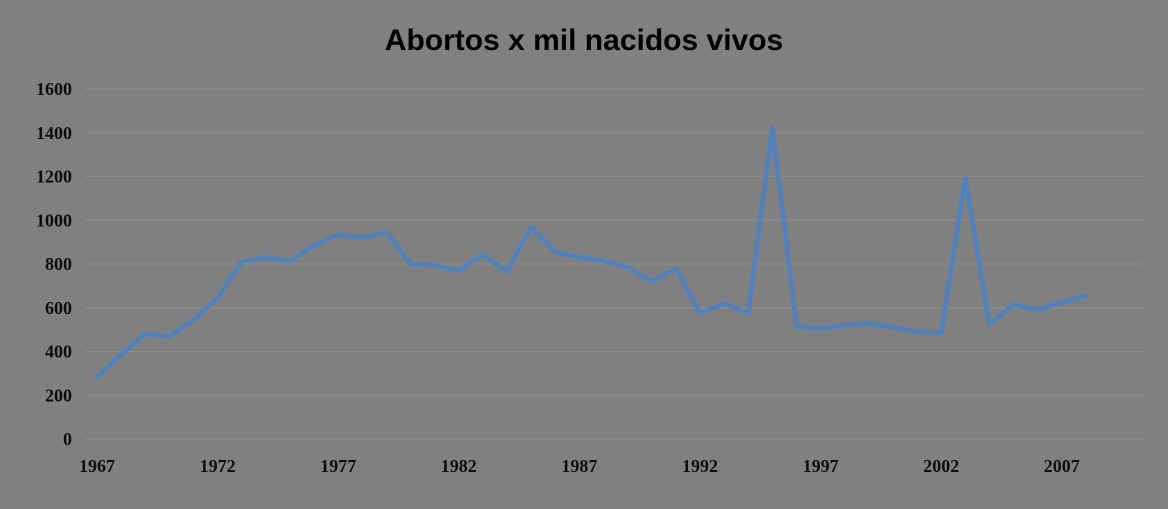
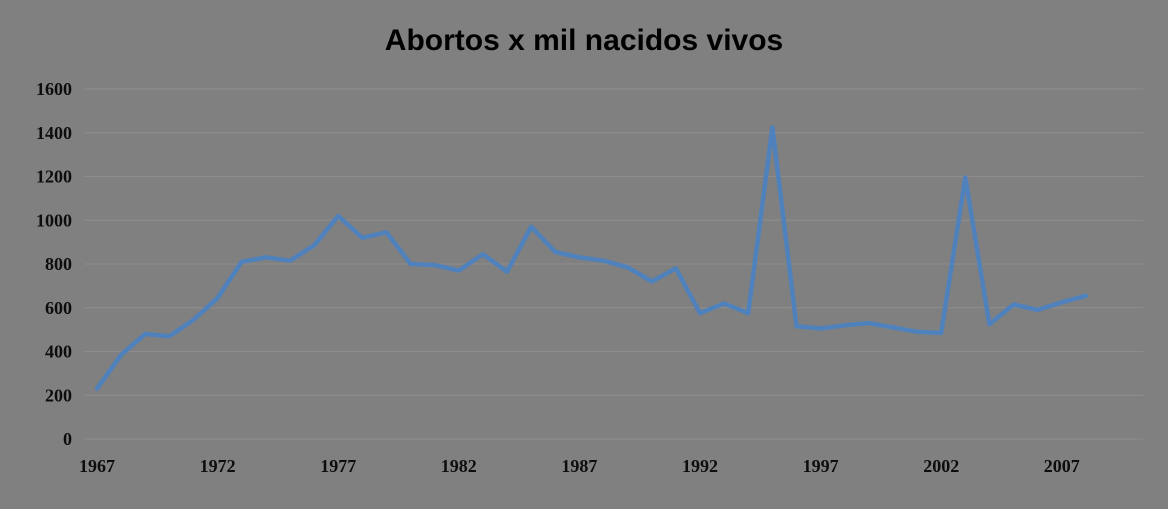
1967: 280 -> 230
1977: 940 -> 1020
